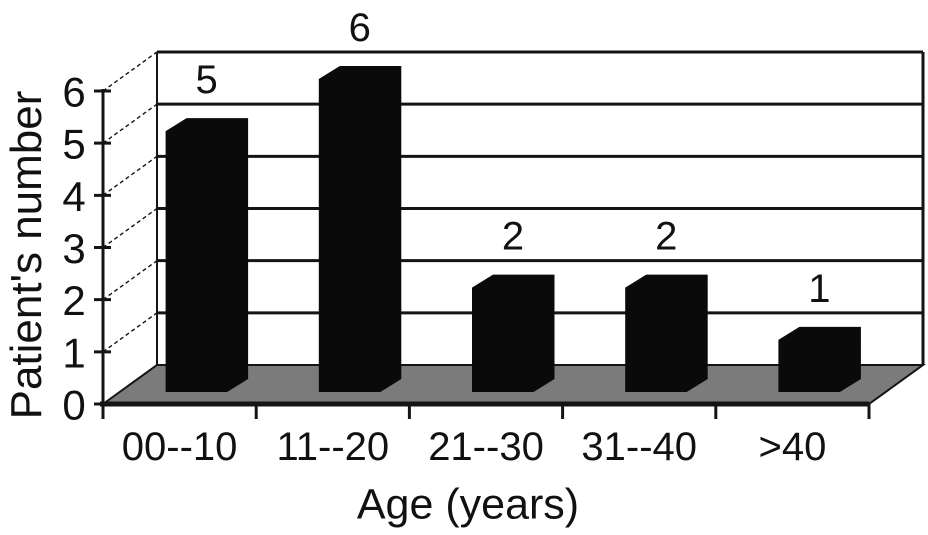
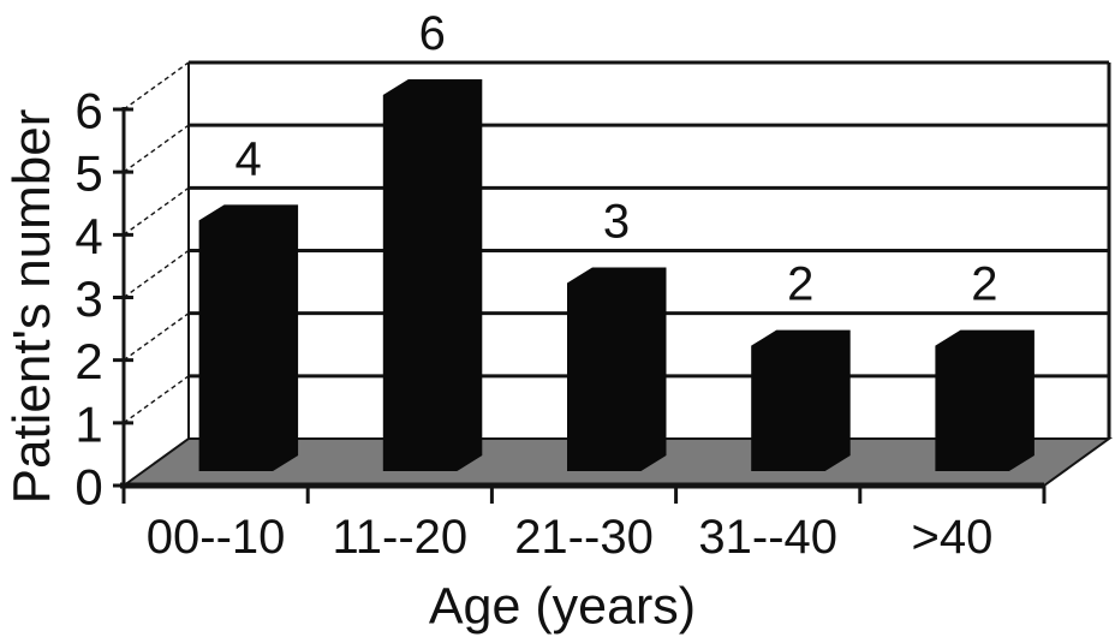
00--10: 5 -> 4
21--30: 2 -> 3
>40: 1 -> 2
